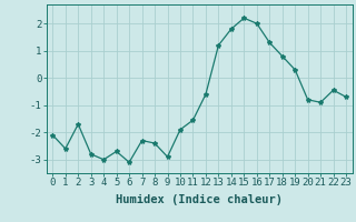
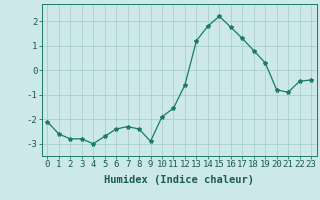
2: -1.70 -> -2.80
6: -3.10 -> -2.40
16: 2.00 -> 1.75
23: -0.70 -> -0.40
